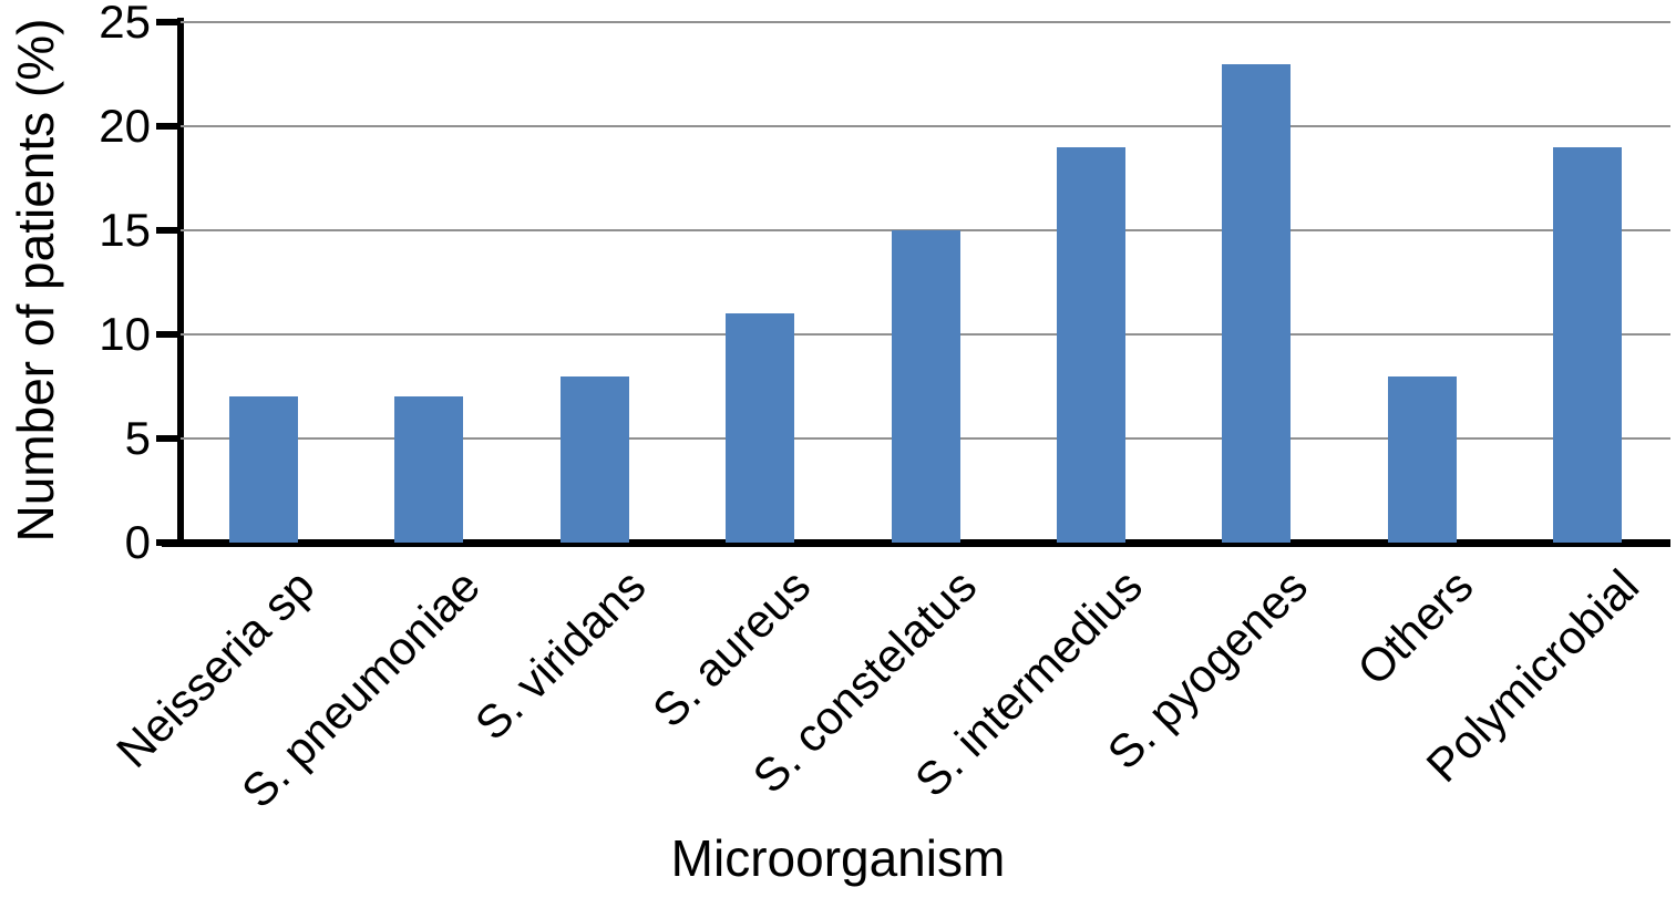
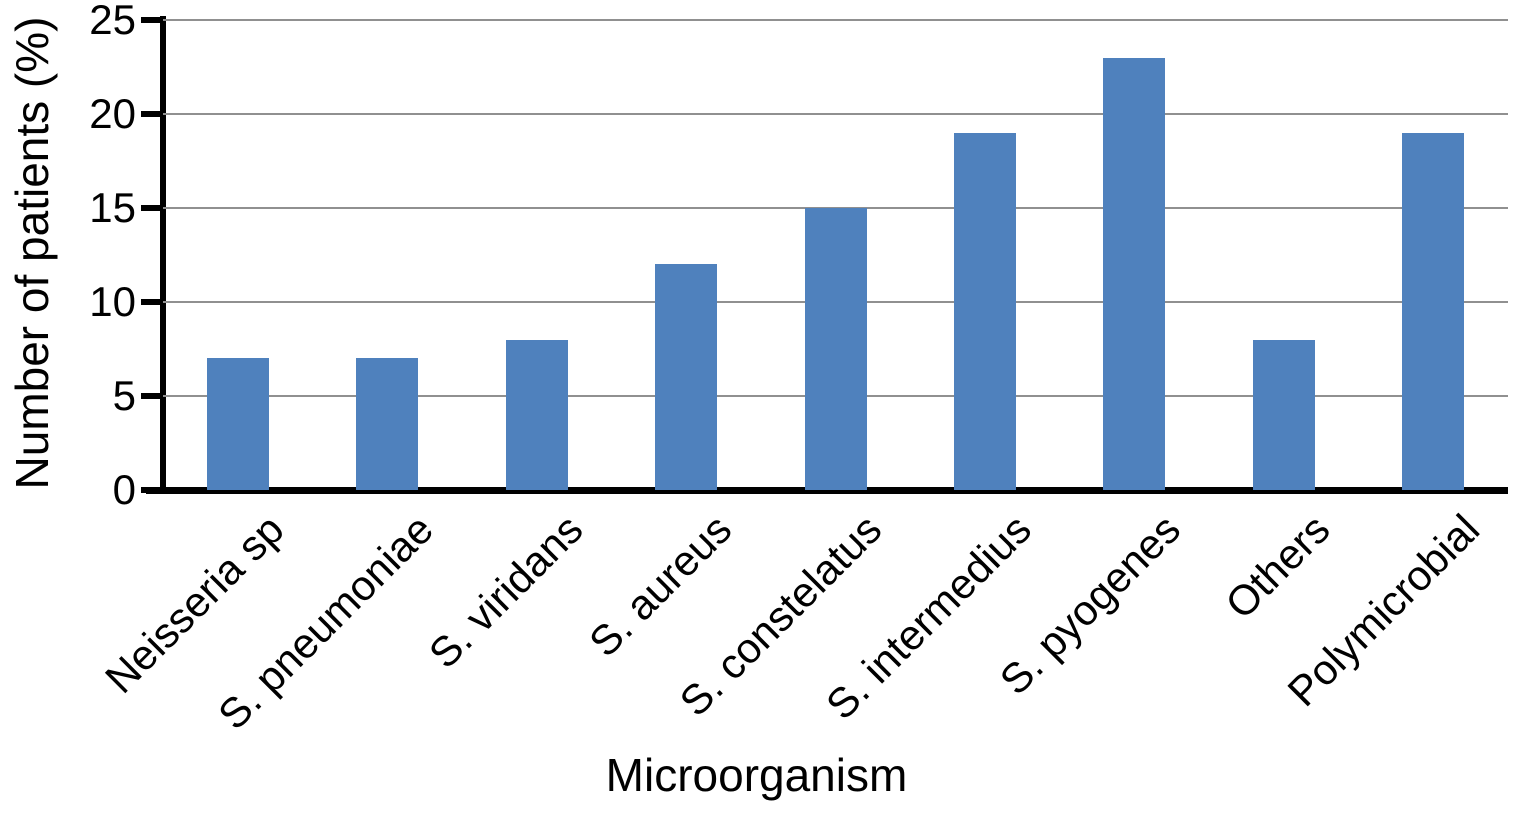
S. aureus: 11 -> 12
